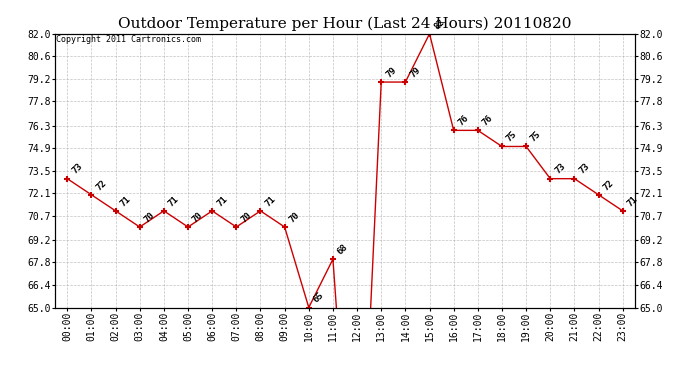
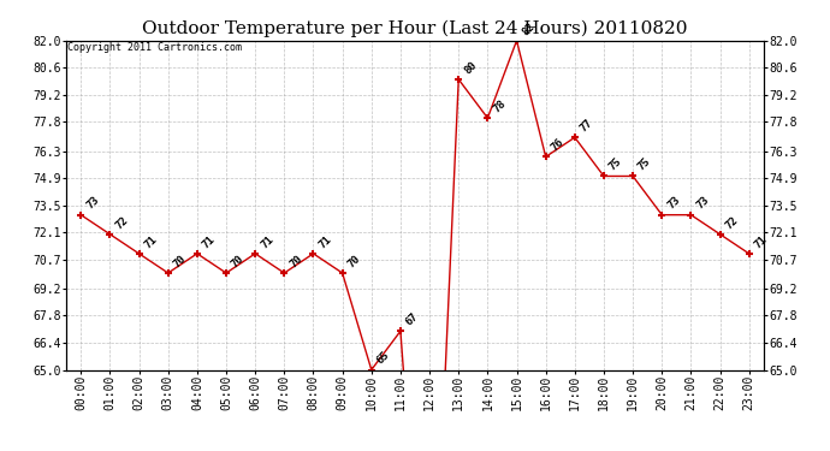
11:00: 68 -> 67
13:00: 79 -> 80
14:00: 79 -> 78
17:00: 76 -> 77
